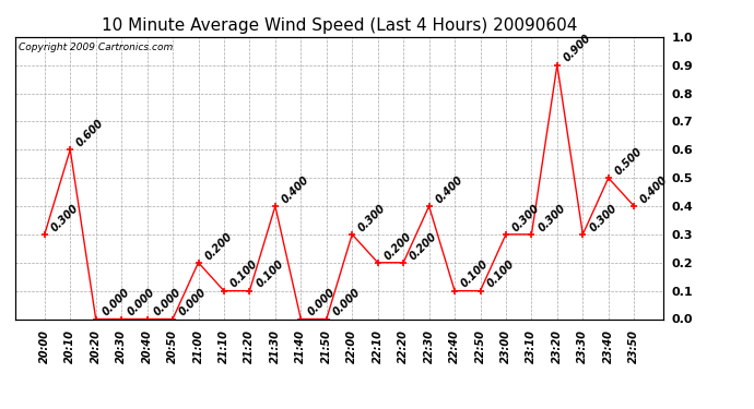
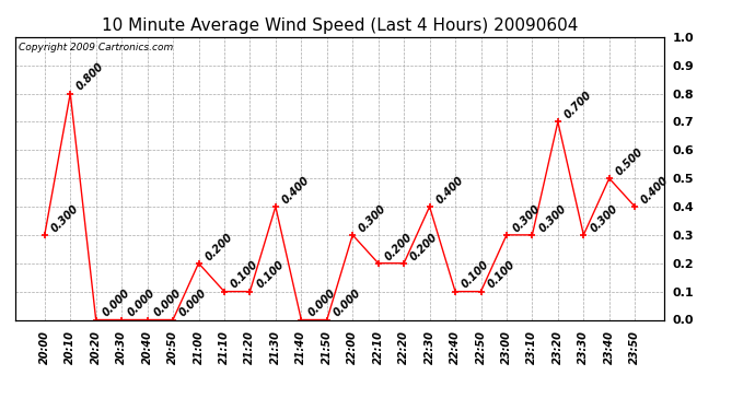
20:10: 0.600 -> 0.800
23:20: 0.900 -> 0.700
